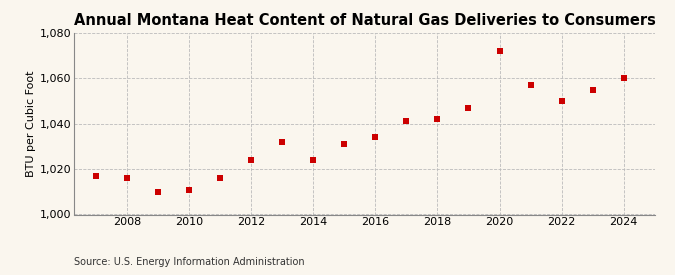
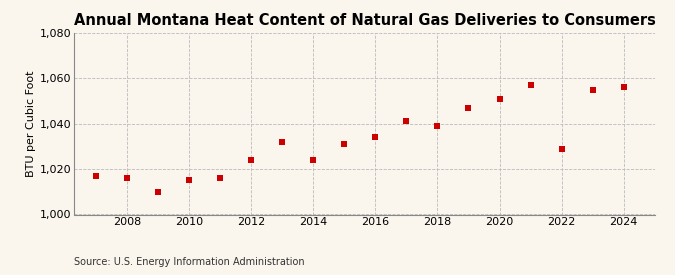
2010: 1,011 -> 1,015
2018: 1,042 -> 1,039
2020: 1,072 -> 1,051
2022: 1,050 -> 1,029
2024: 1,060 -> 1,056
